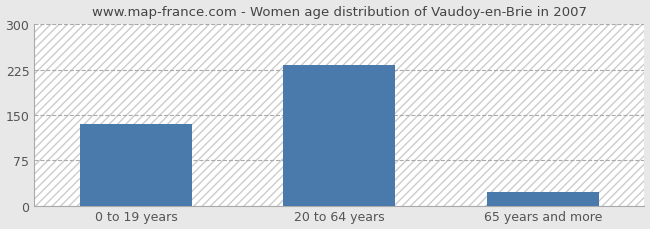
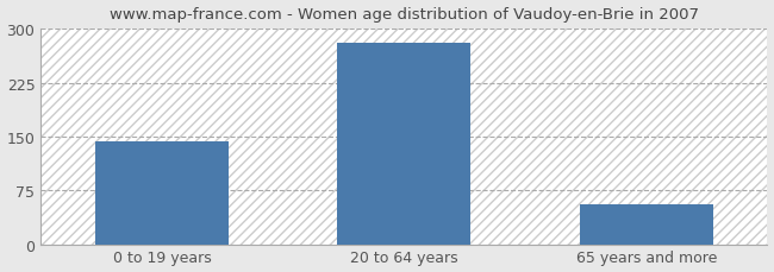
0 to 19 years: 135 -> 144
20 to 64 years: 232 -> 280
65 years and more: 22 -> 56
